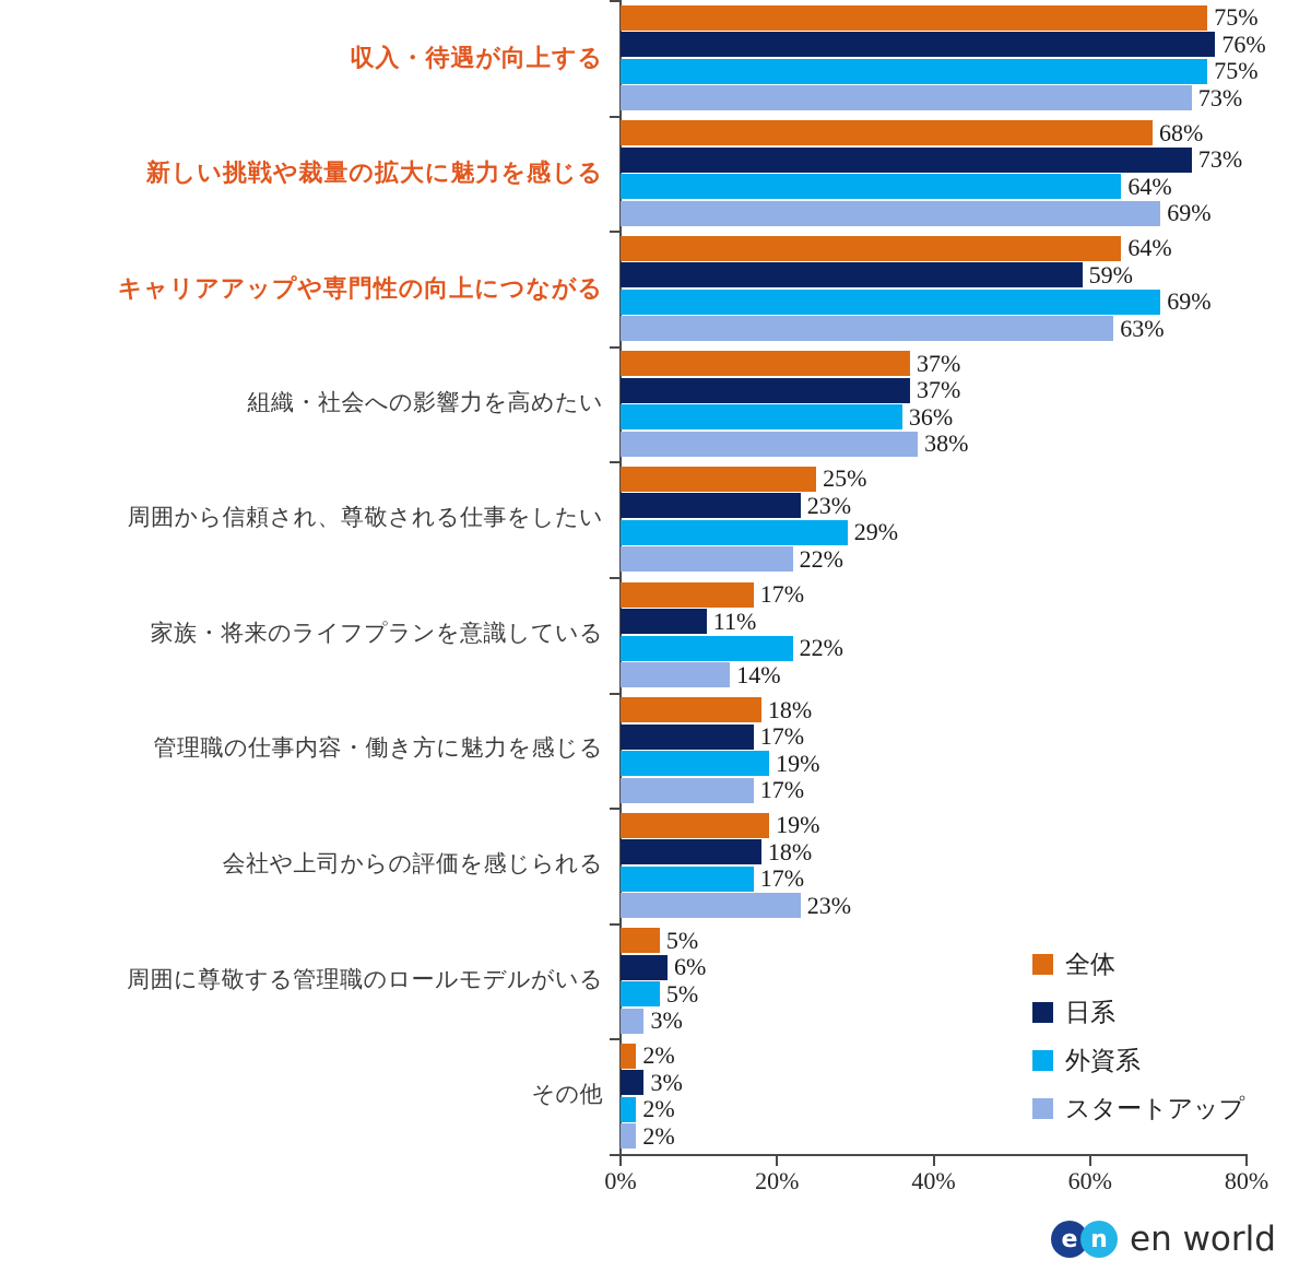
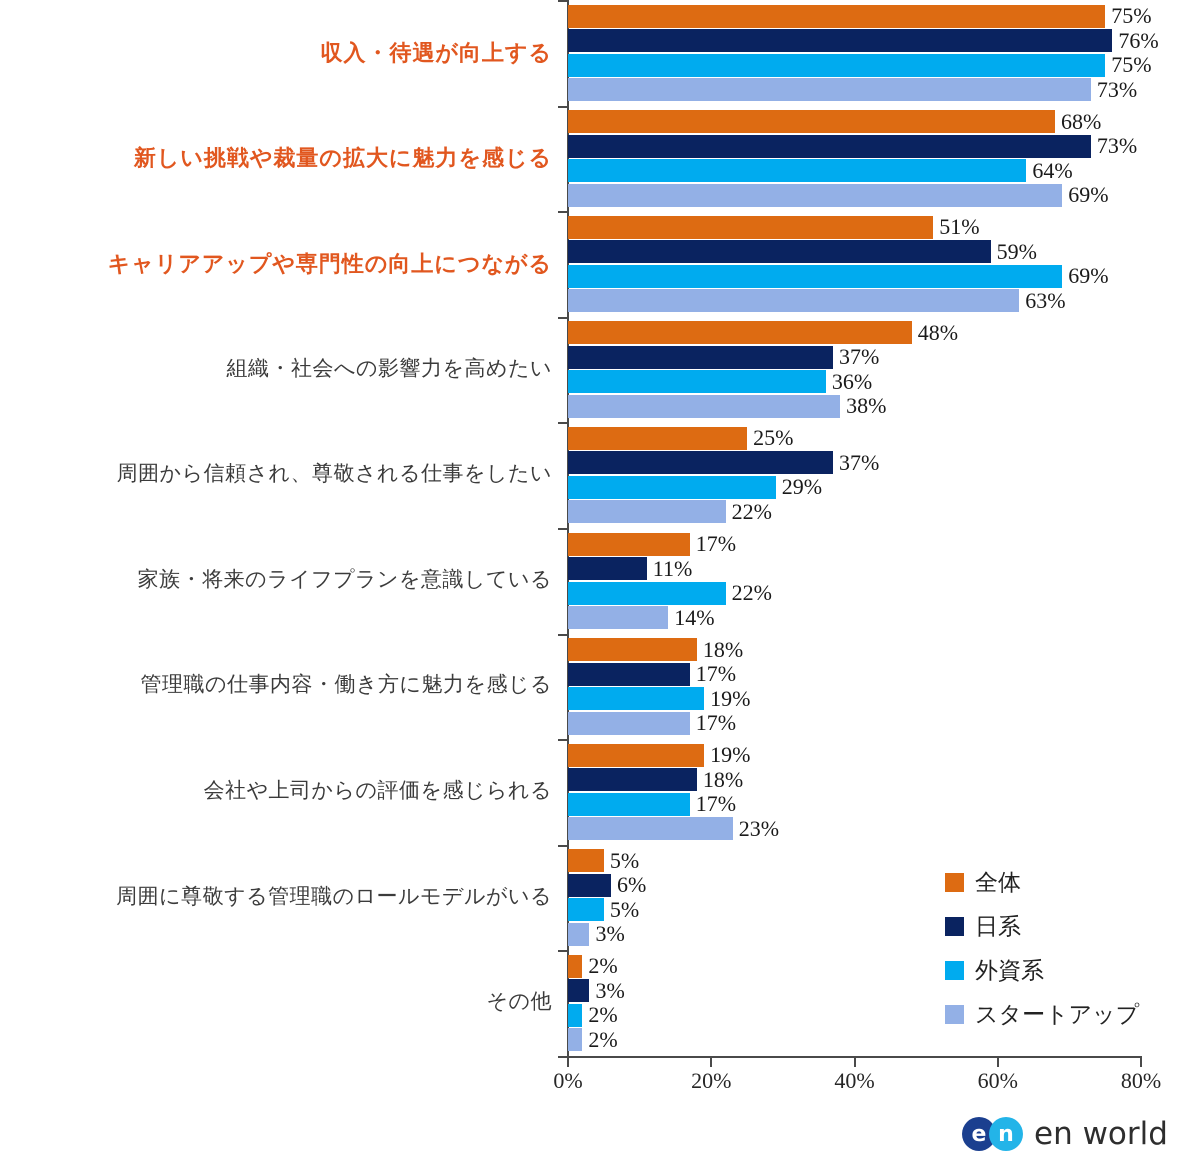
全体/キャリアアップや専門性の向上につながる: 64% -> 51%
全体/組織・社会への影響力を高めたい: 37% -> 48%
日系/周囲から信頼され、尊敬される仕事をしたい: 23% -> 37%
